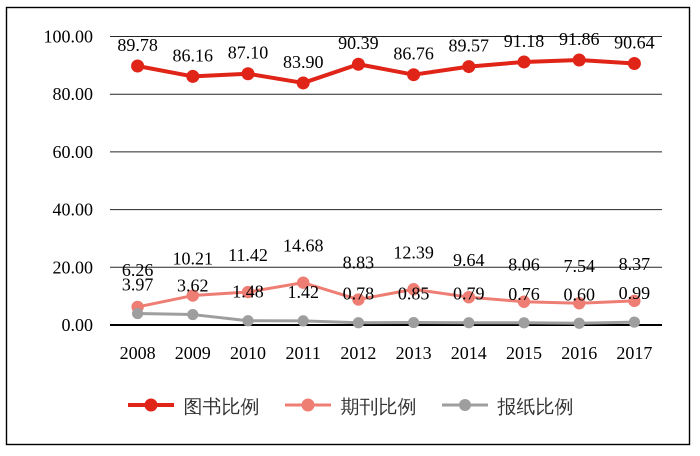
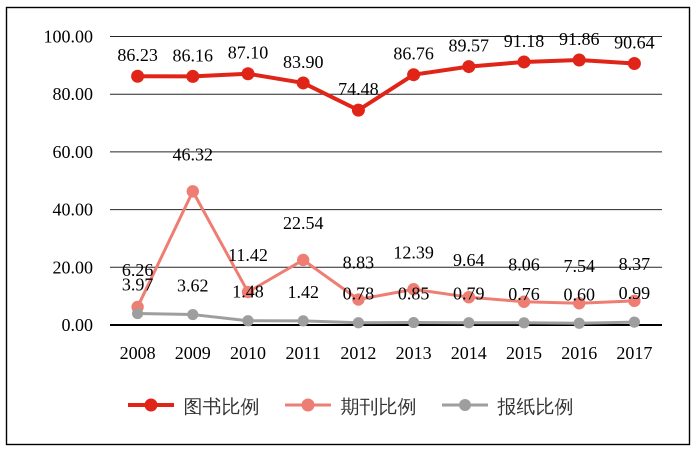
图书比例/2008: 89.78 -> 86.23
期刊比例/2009: 10.21 -> 46.32
期刊比例/2011: 14.68 -> 22.54
图书比例/2012: 90.39 -> 74.48
